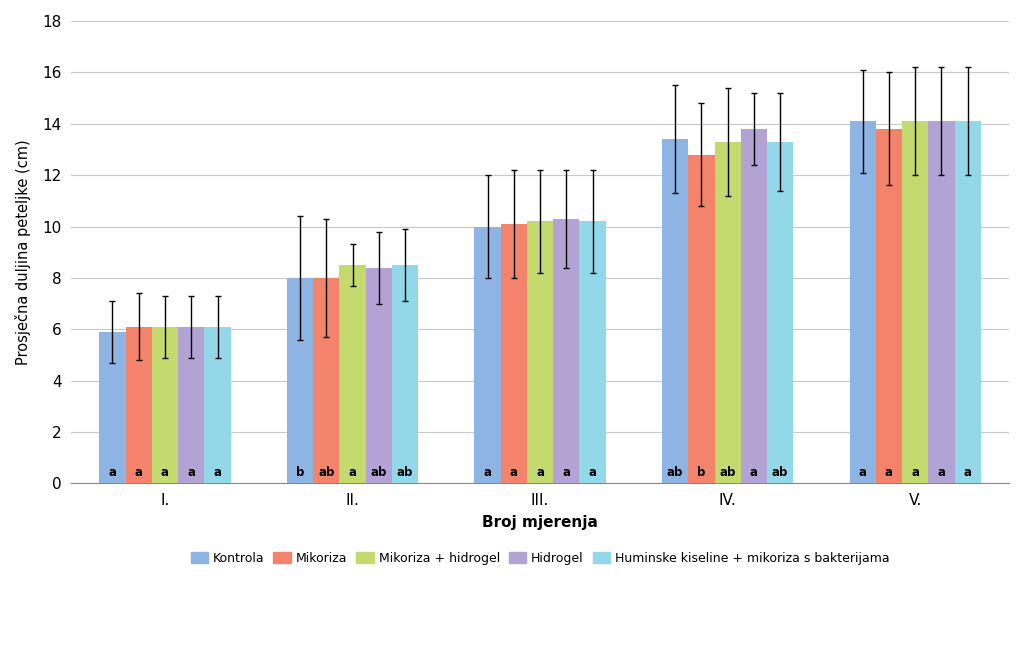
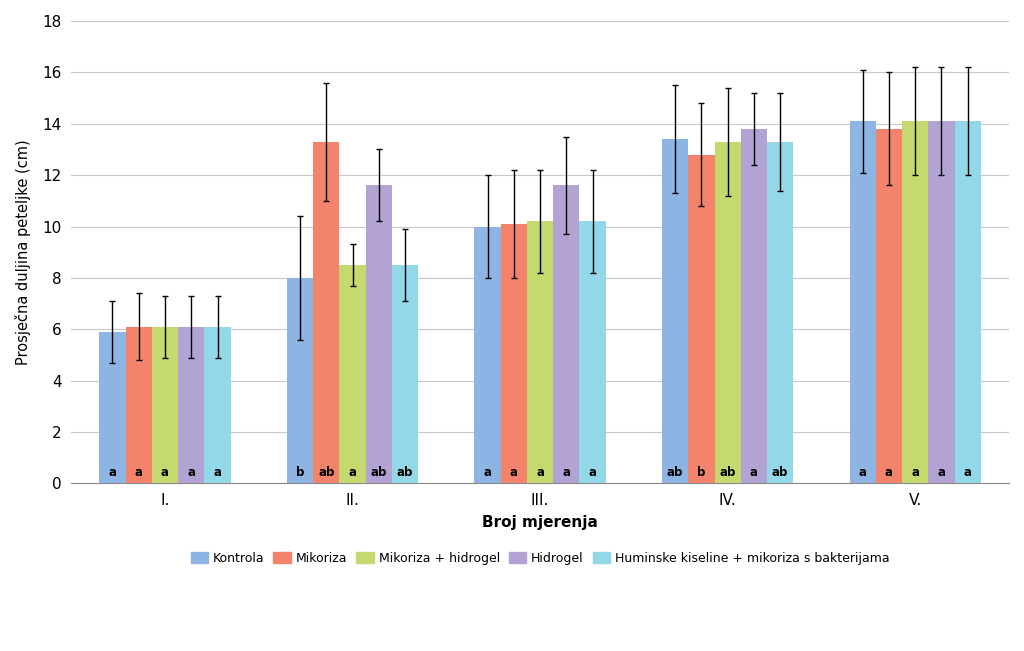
Mikoriza/II.: 8.0 -> 13.3
Hidrogel/II.: 8.4 -> 11.6
Hidrogel/III.: 10.3 -> 11.6
